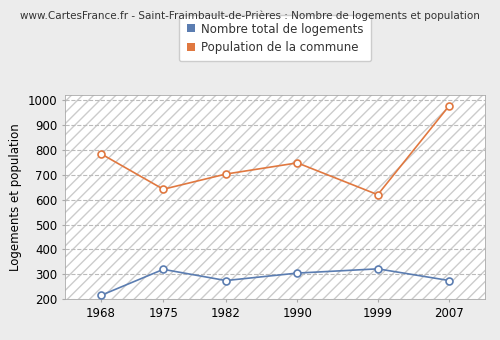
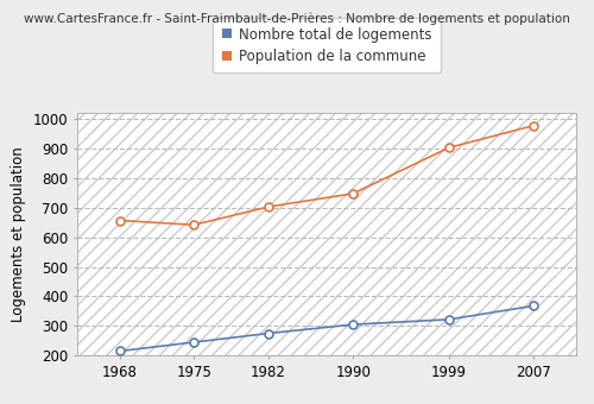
Population de la commune/1968: 785 -> 657
Nombre total de logements/1975: 320 -> 245
Population de la commune/1999: 620 -> 903
Nombre total de logements/2007: 275 -> 368
